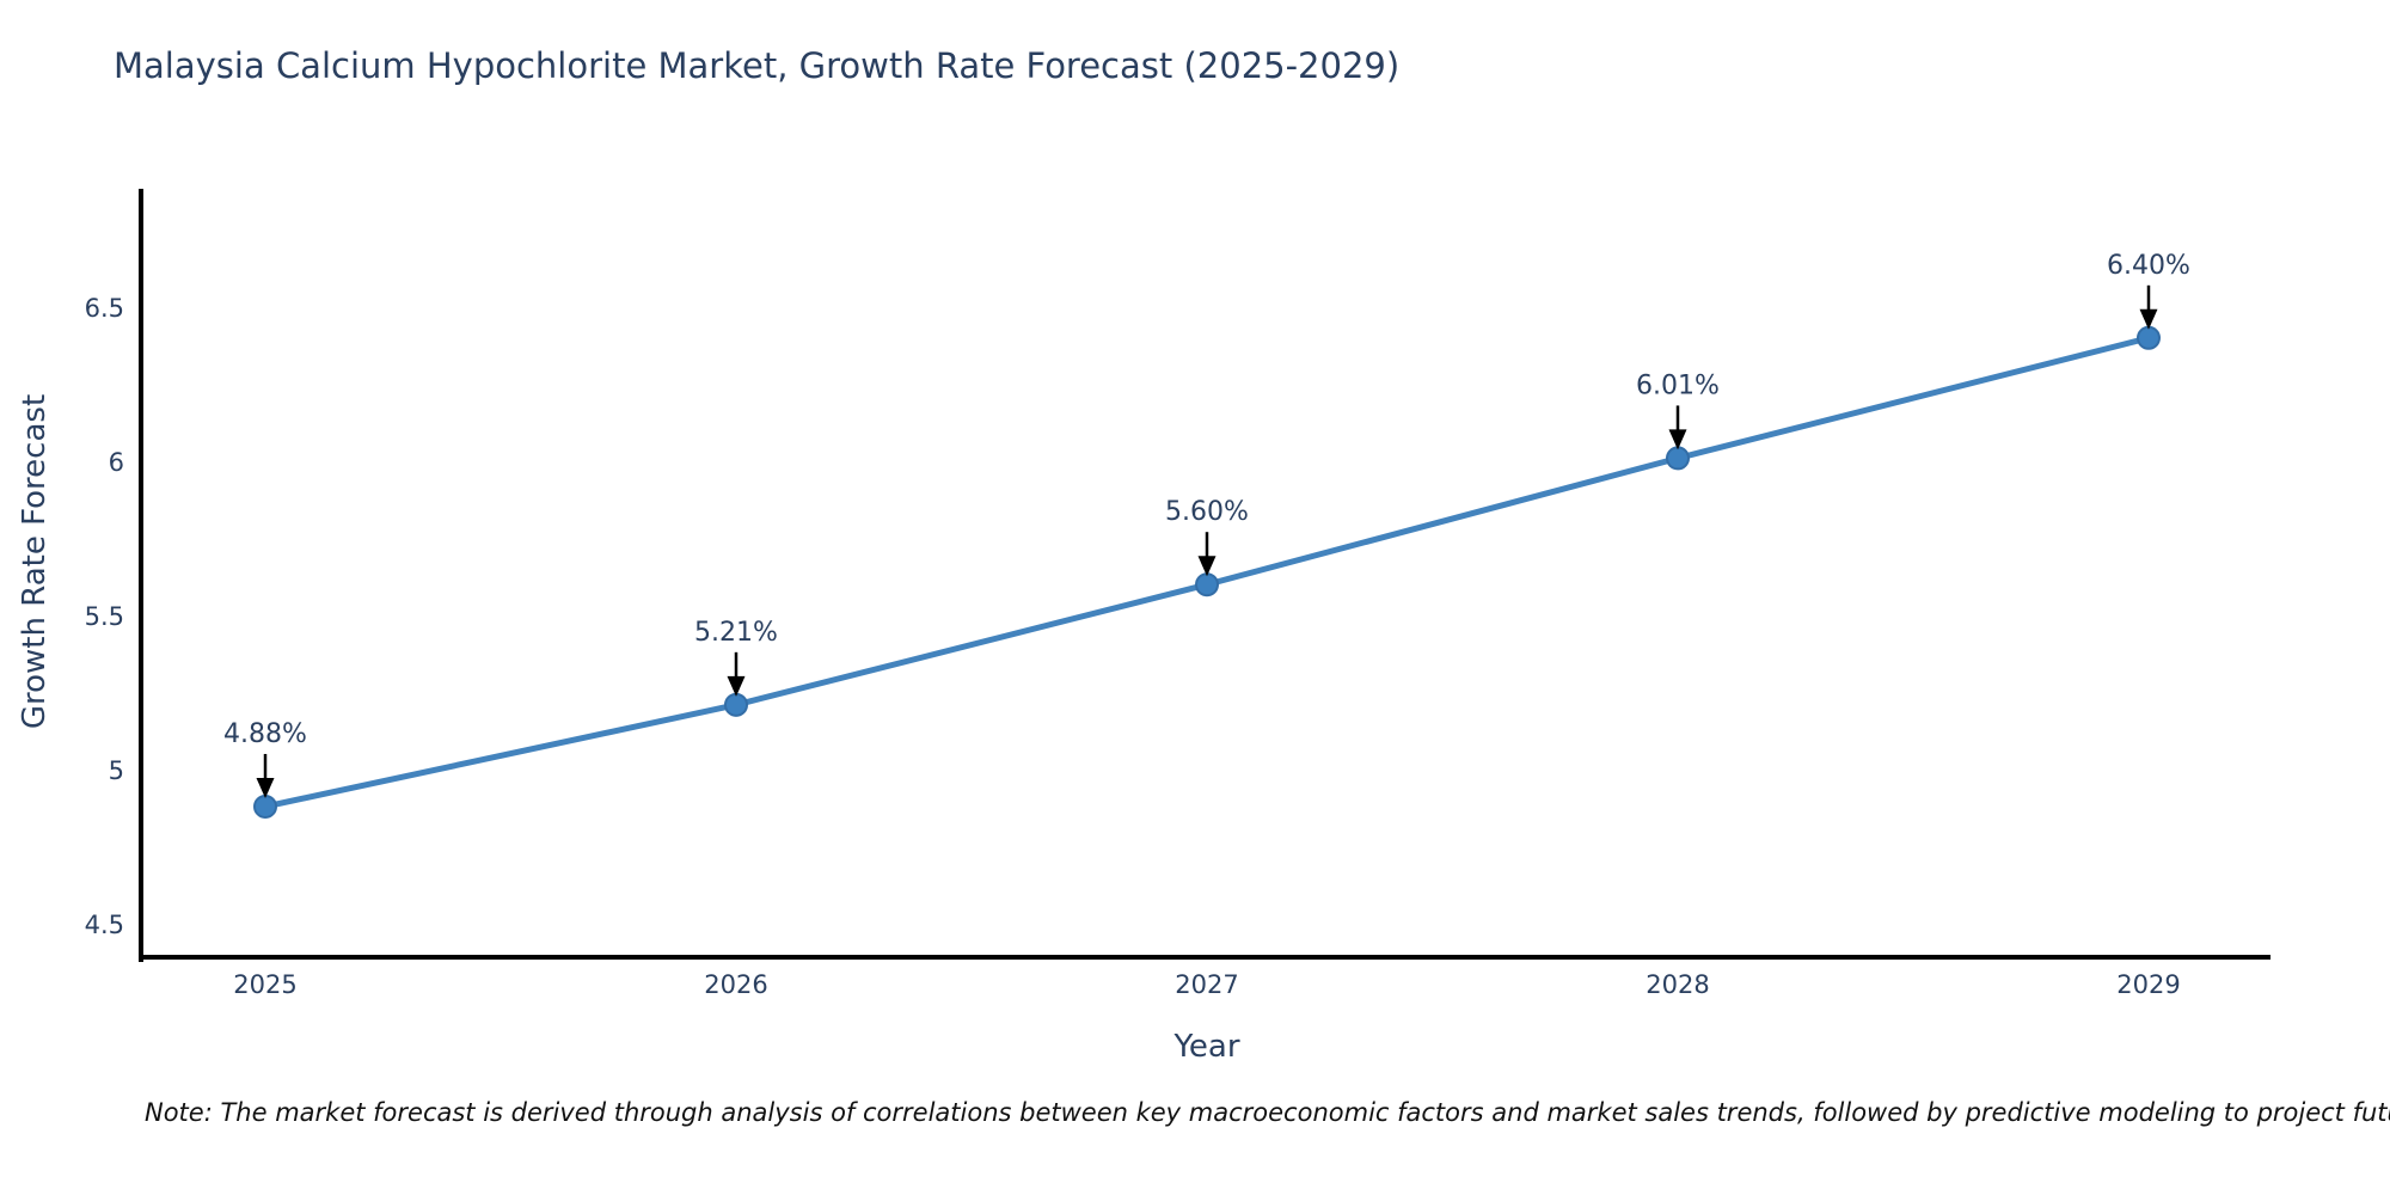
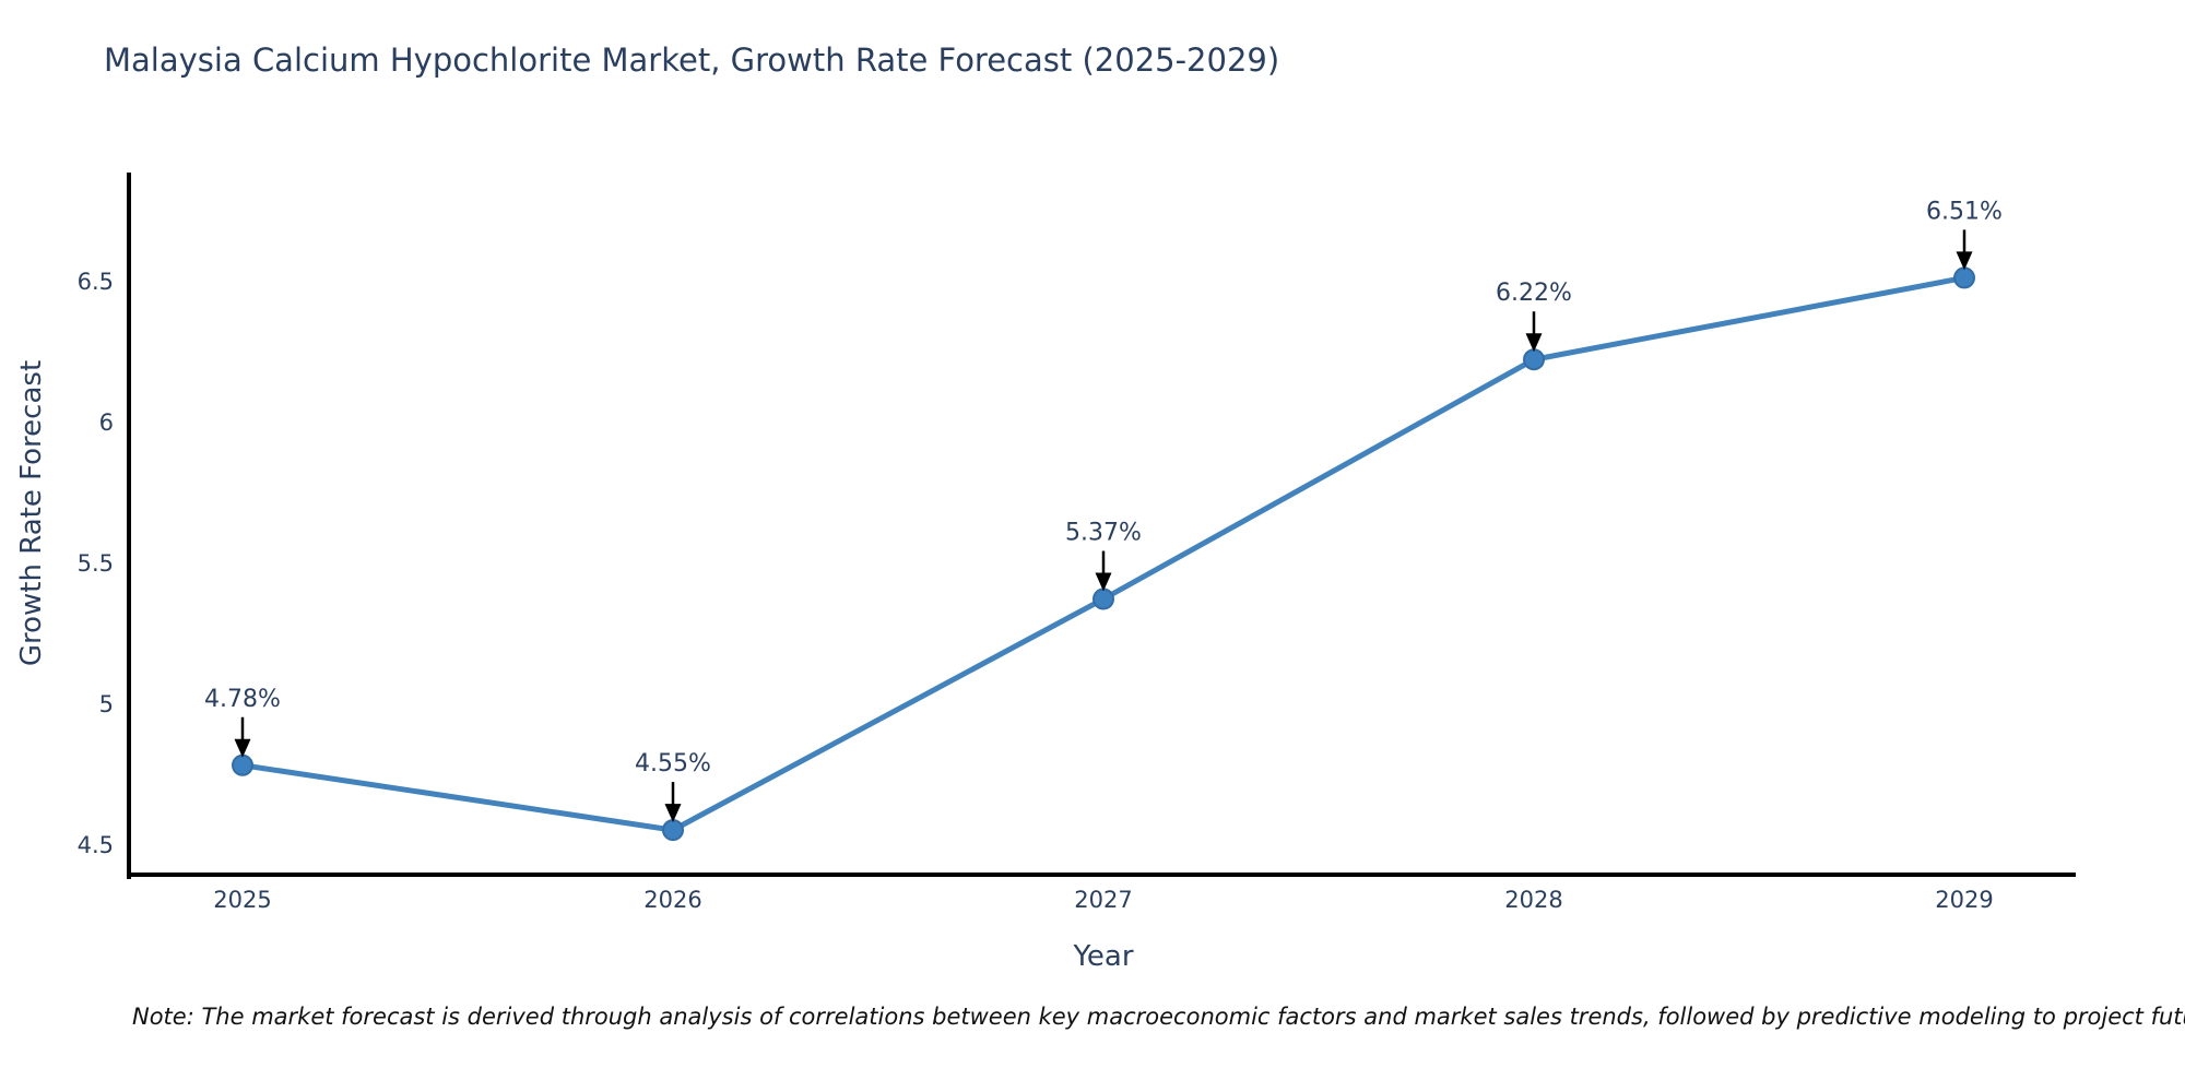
2025: 4.88% -> 4.78%
2026: 5.21% -> 4.55%
2027: 5.60% -> 5.37%
2028: 6.01% -> 6.22%
2029: 6.40% -> 6.51%
